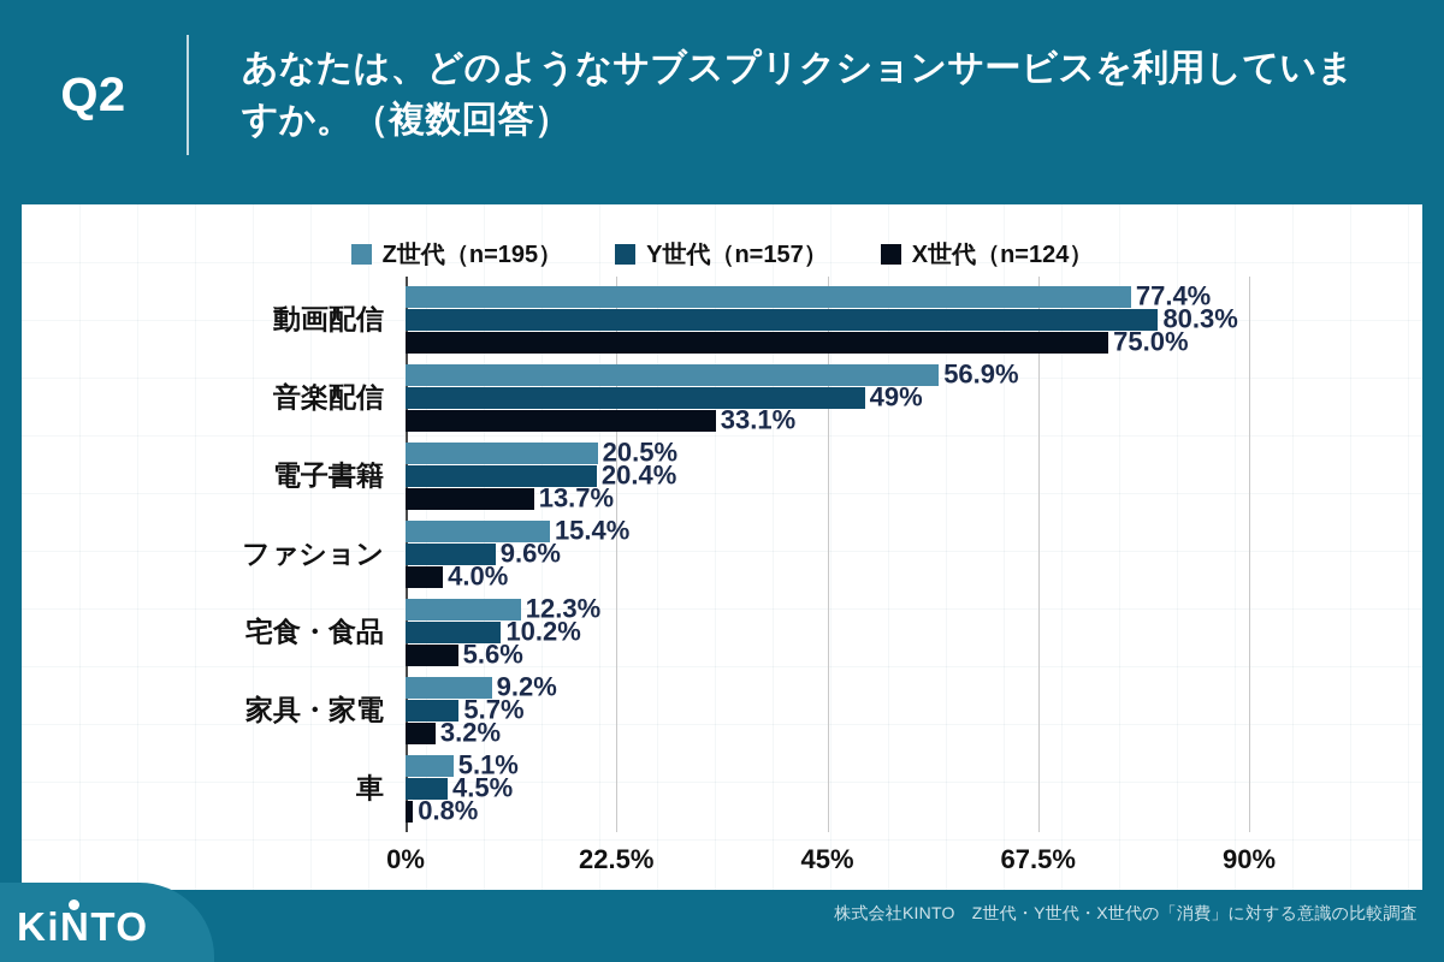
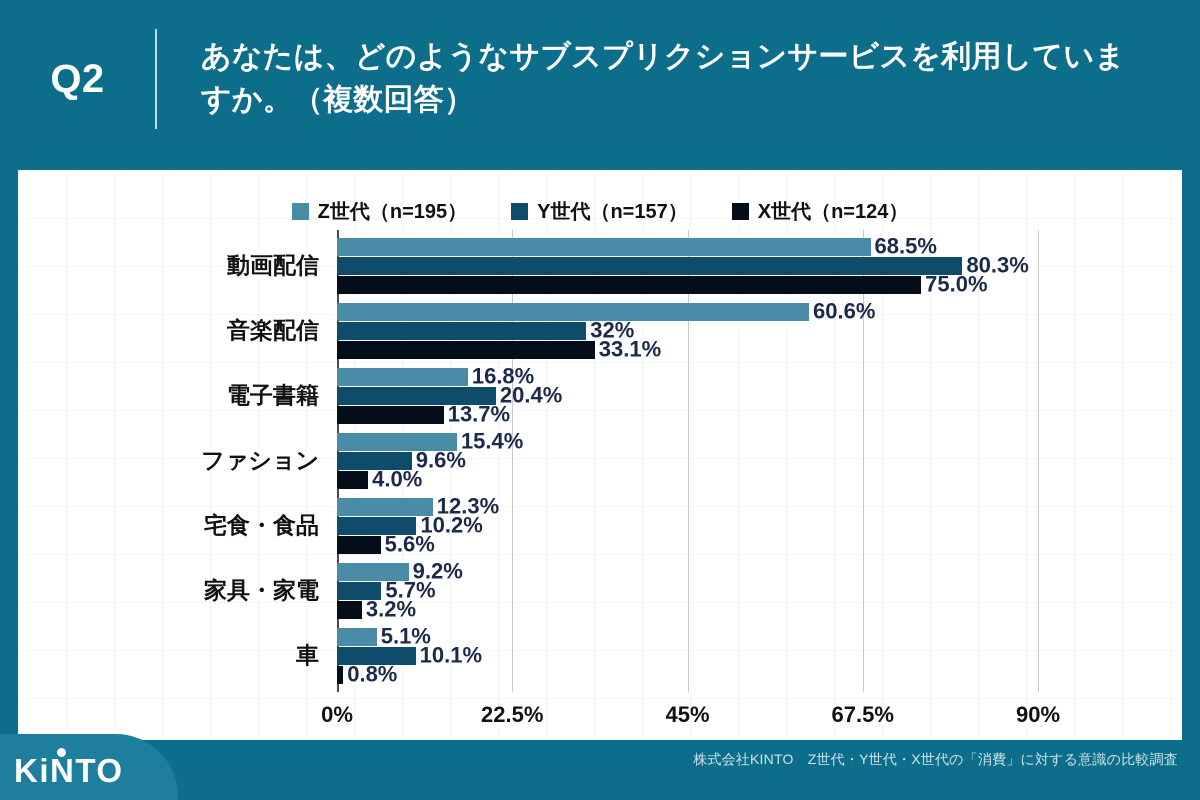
Z世代（n=195）/動画配信: 77.4% -> 68.5%
Z世代（n=195）/音楽配信: 56.9% -> 60.6%
Y世代（n=157）/音楽配信: 49% -> 32%
Z世代（n=195）/電子書籍: 20.5% -> 16.8%
Y世代（n=157）/車: 4.5% -> 10.1%
